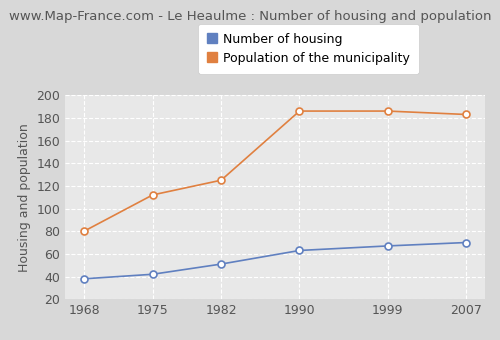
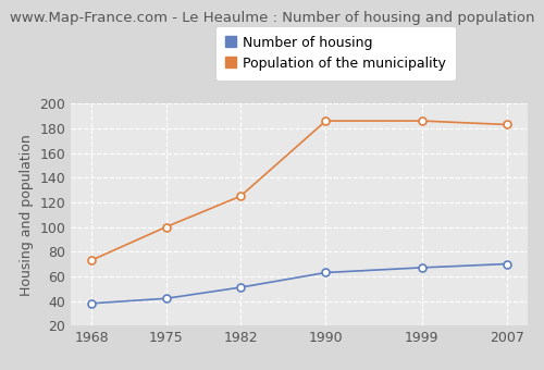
Population of the municipality/1968: 80 -> 73
Population of the municipality/1975: 112 -> 100
